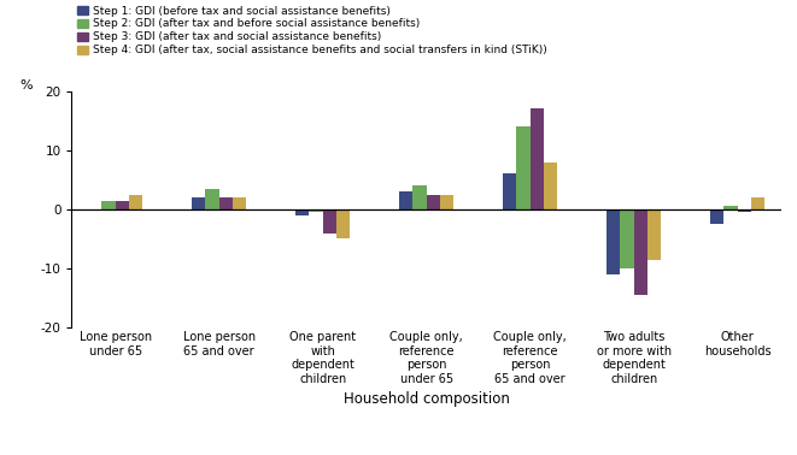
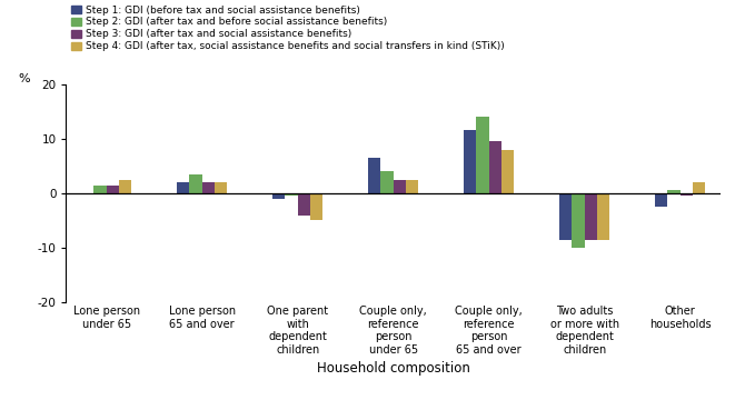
Step 1: GDI (before tax and social assistance benefits)/Couple only, reference person under 65: 3.0 -> 6.5
Step 1: GDI (before tax and social assistance benefits)/Couple only, reference person 65 and over: 6.0 -> 11.5
Step 3: GDI (after tax and social assistance benefits)/Couple only, reference person 65 and over: 17.0 -> 9.5
Step 1: GDI (before tax and social assistance benefits)/Two adults or more with dependent children: -11.0 -> -8.5
Step 3: GDI (after tax and social assistance benefits)/Two adults or more with dependent children: -14.5 -> -8.5
